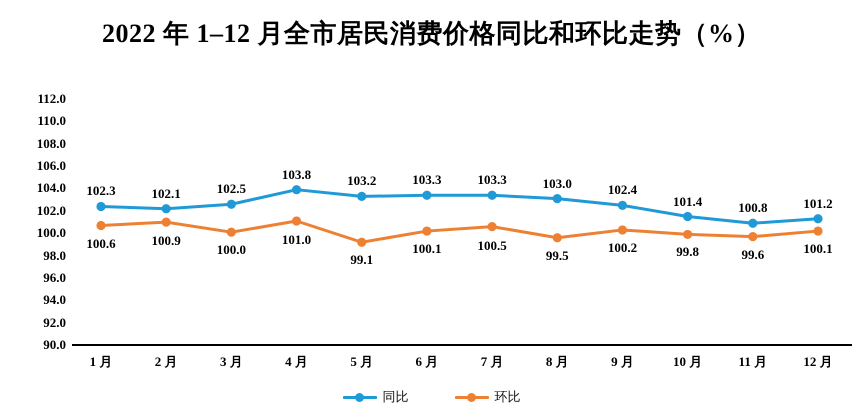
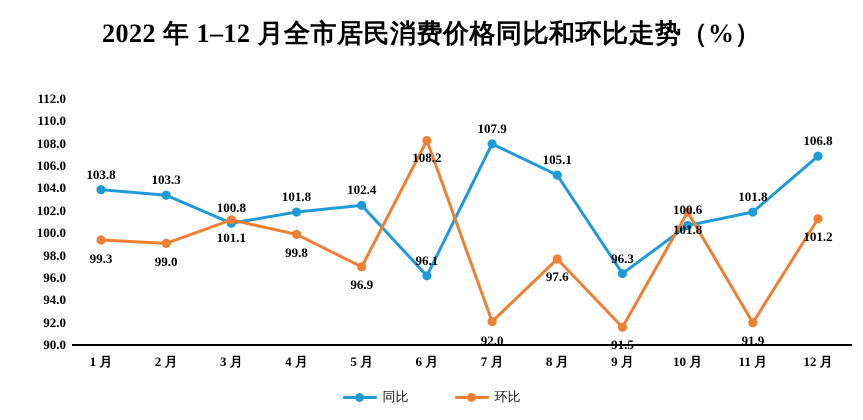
同比/1 月: 102.3 -> 103.8
环比/1 月: 100.6 -> 99.3
同比/2 月: 102.1 -> 103.3
环比/2 月: 100.9 -> 99.0
同比/3 月: 102.5 -> 100.8
环比/3 月: 100.0 -> 101.1
同比/4 月: 103.8 -> 101.8
环比/4 月: 101.0 -> 99.8
同比/5 月: 103.2 -> 102.4
环比/5 月: 99.1 -> 96.9
同比/6 月: 103.3 -> 96.1
环比/6 月: 100.1 -> 108.2
同比/7 月: 103.3 -> 107.9
环比/7 月: 100.5 -> 92.0
同比/8 月: 103.0 -> 105.1
环比/8 月: 99.5 -> 97.6
同比/9 月: 102.4 -> 96.3
环比/9 月: 100.2 -> 91.5
同比/10 月: 101.4 -> 100.6
环比/10 月: 99.8 -> 101.8
同比/11 月: 100.8 -> 101.8
环比/11 月: 99.6 -> 91.9
同比/12 月: 101.2 -> 106.8
环比/12 月: 100.1 -> 101.2
